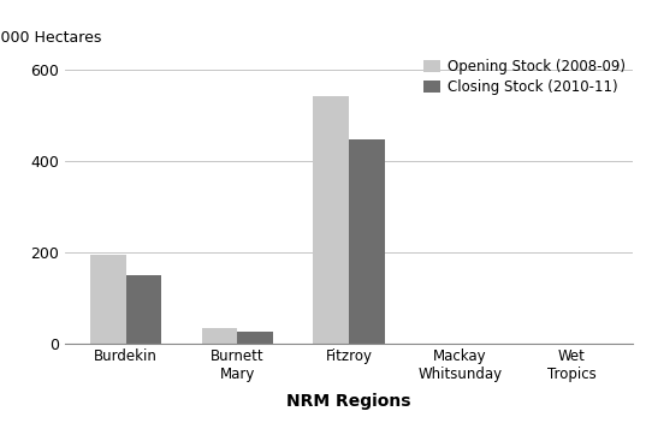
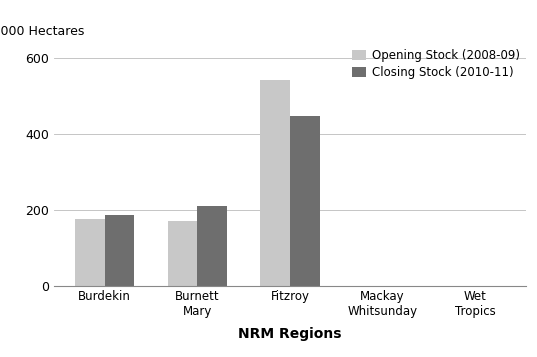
Opening Stock (2008-09)/Burdekin: 195 -> 175
Closing Stock (2010-11)/Burdekin: 148 -> 185
Opening Stock (2008-09)/Burnett Mary: 33 -> 170
Closing Stock (2010-11)/Burnett Mary: 25 -> 210
